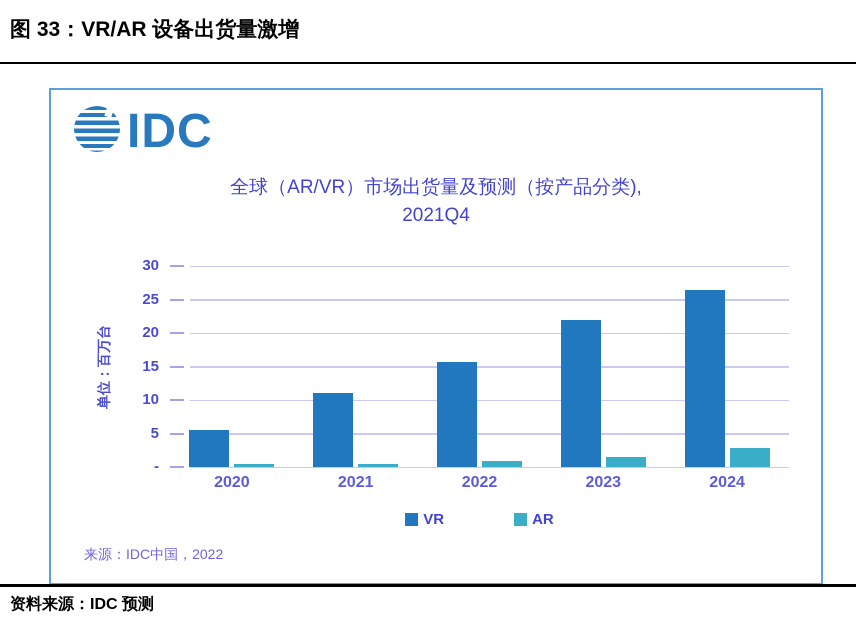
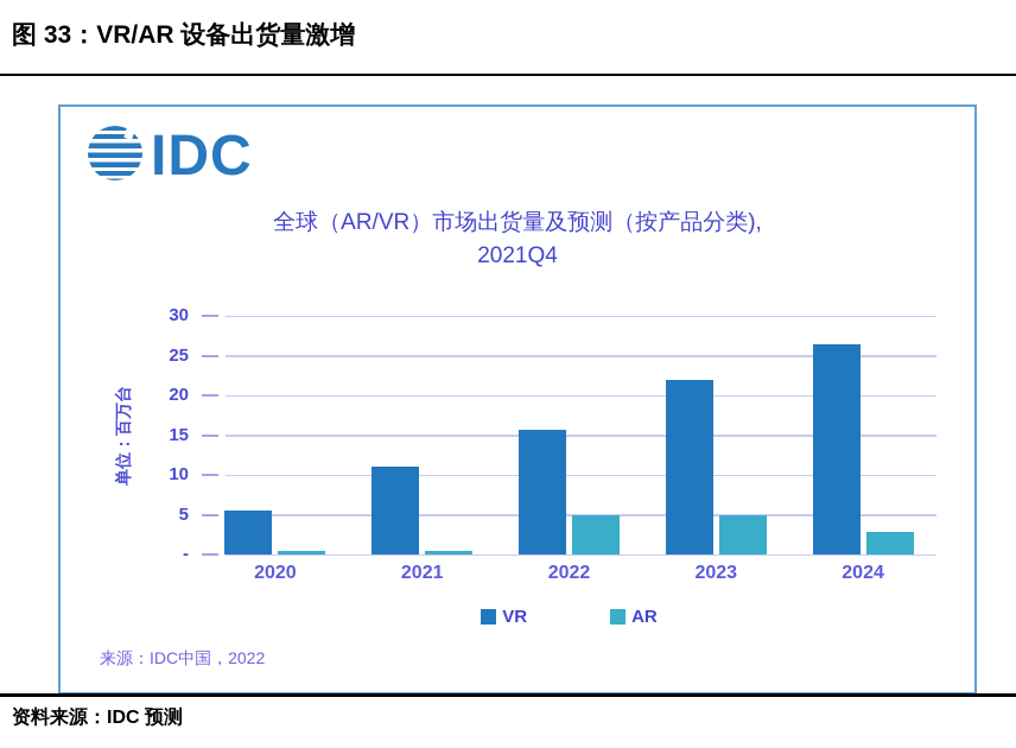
AR/2022: 1 -> 5
AR/2023: 2 -> 5
